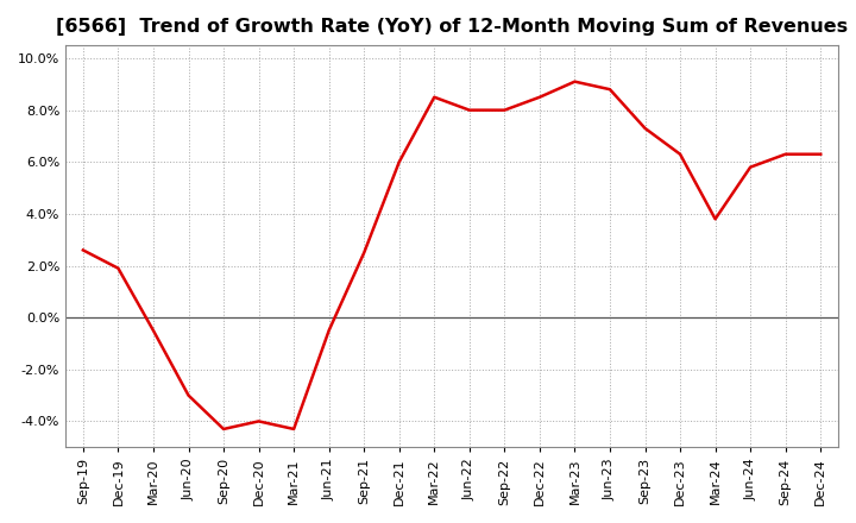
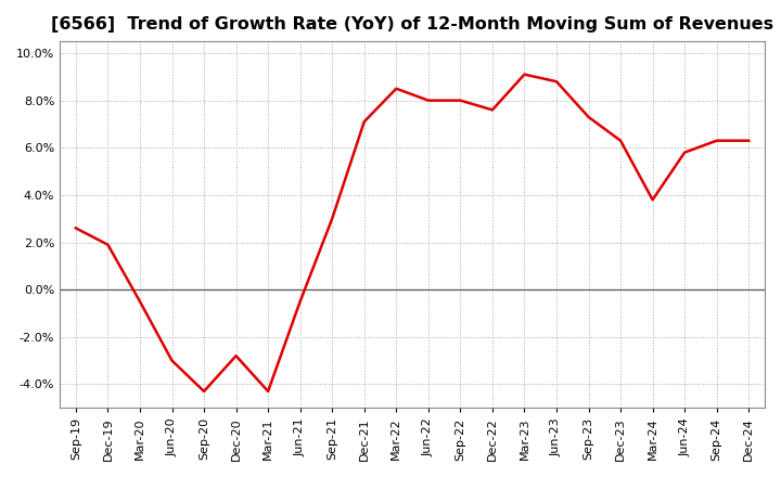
Dec-20: -4.0% -> -2.8%
Sep-21: 2.5% -> 3.0%
Dec-21: 6.0% -> 7.1%
Dec-22: 8.5% -> 7.6%
